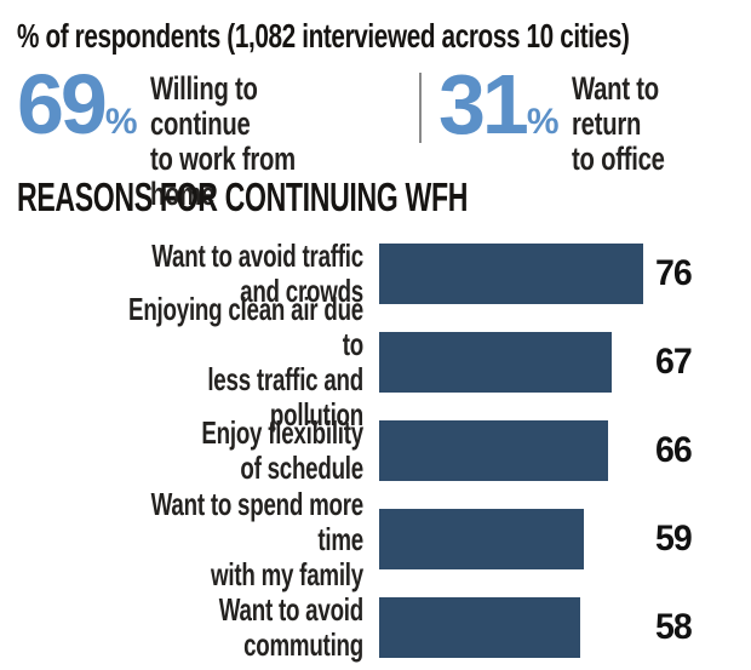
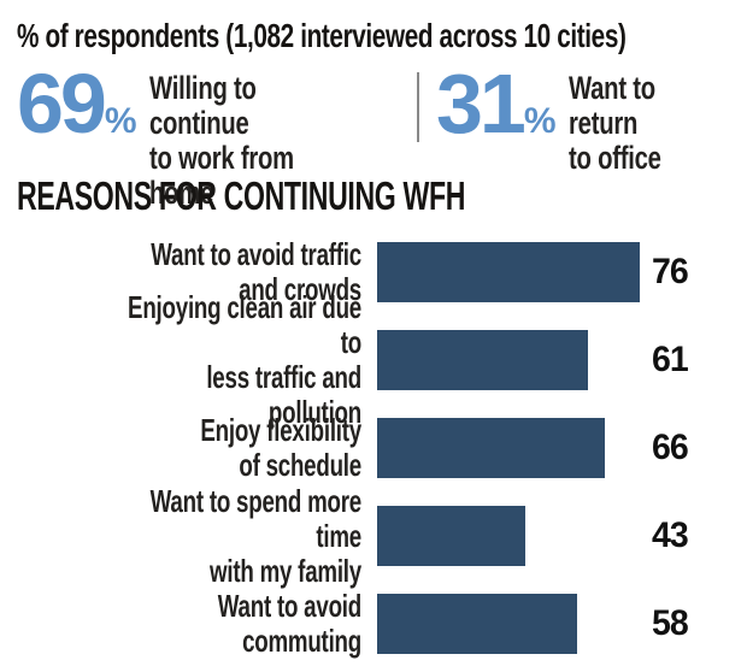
Enjoying clean air due to less traffic and pollution: 67 -> 61
Want to spend more time with my family: 59 -> 43
